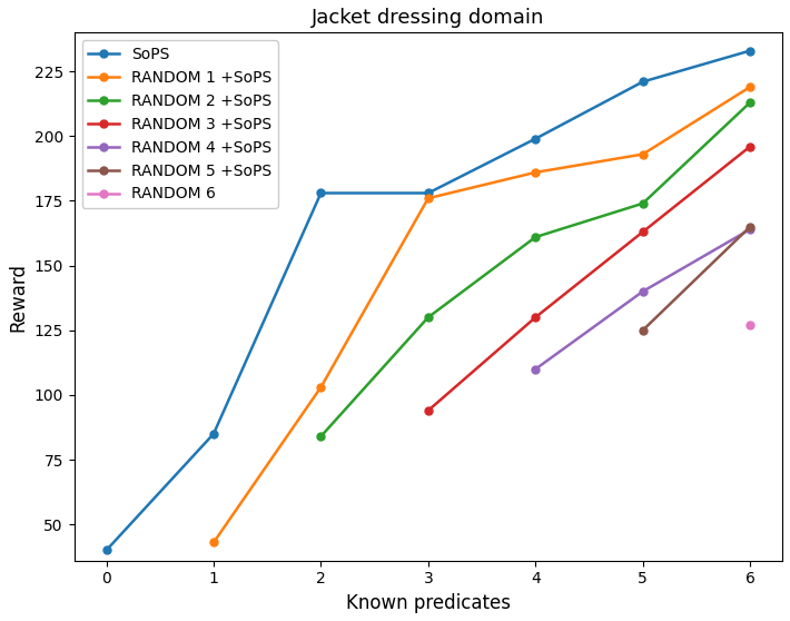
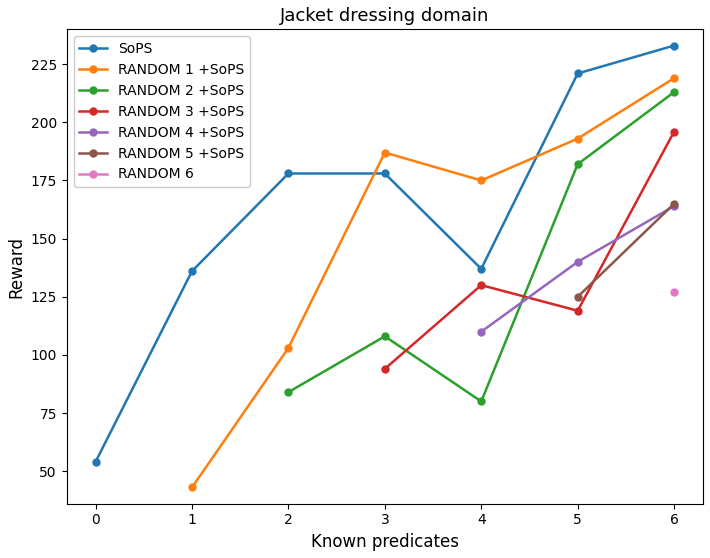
SoPS/0: 40 -> 54
SoPS/1: 85 -> 136
RANDOM 1 +SoPS/3: 176 -> 187
RANDOM 2 +SoPS/3: 130 -> 108
SoPS/4: 199 -> 137
RANDOM 1 +SoPS/4: 186 -> 175
RANDOM 2 +SoPS/4: 161 -> 80
RANDOM 2 +SoPS/5: 174 -> 182
RANDOM 3 +SoPS/5: 163 -> 119
